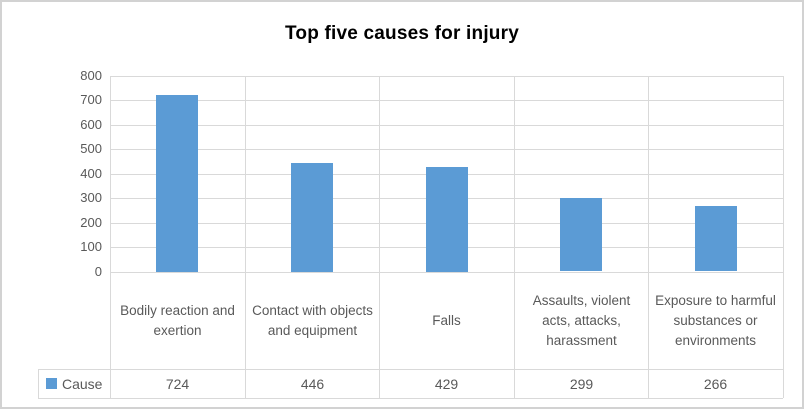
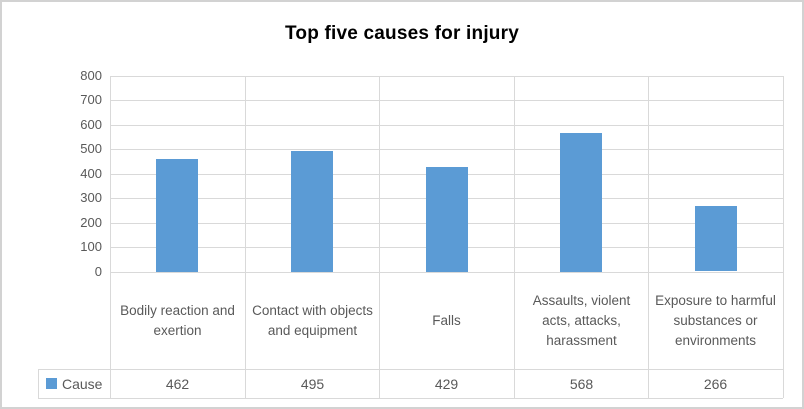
Bodily reaction and exertion: 724 -> 462
Contact with objects and equipment: 446 -> 495
Assaults, violent acts, attacks, harassment: 299 -> 568
